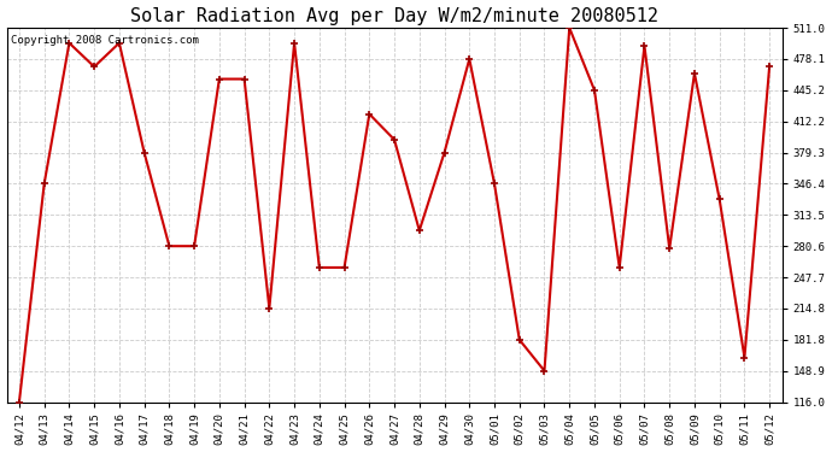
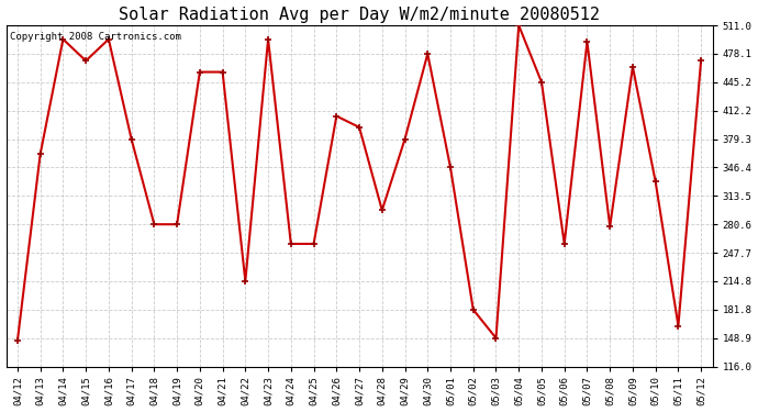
04/12: 116 -> 146
04/13: 346 -> 362
04/26: 420 -> 406
